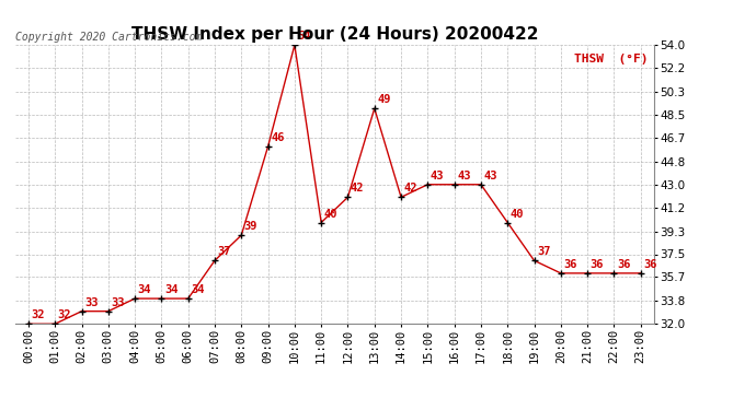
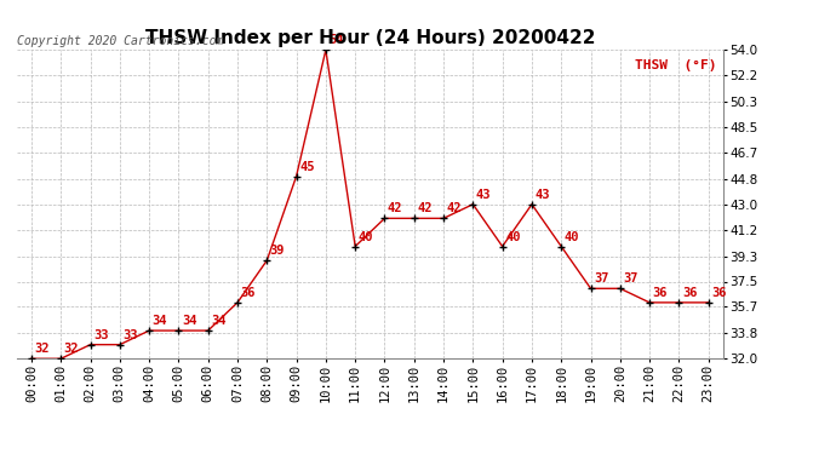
07:00: 37 -> 36
09:00: 46 -> 45
13:00: 49 -> 42
16:00: 43 -> 40
20:00: 36 -> 37
